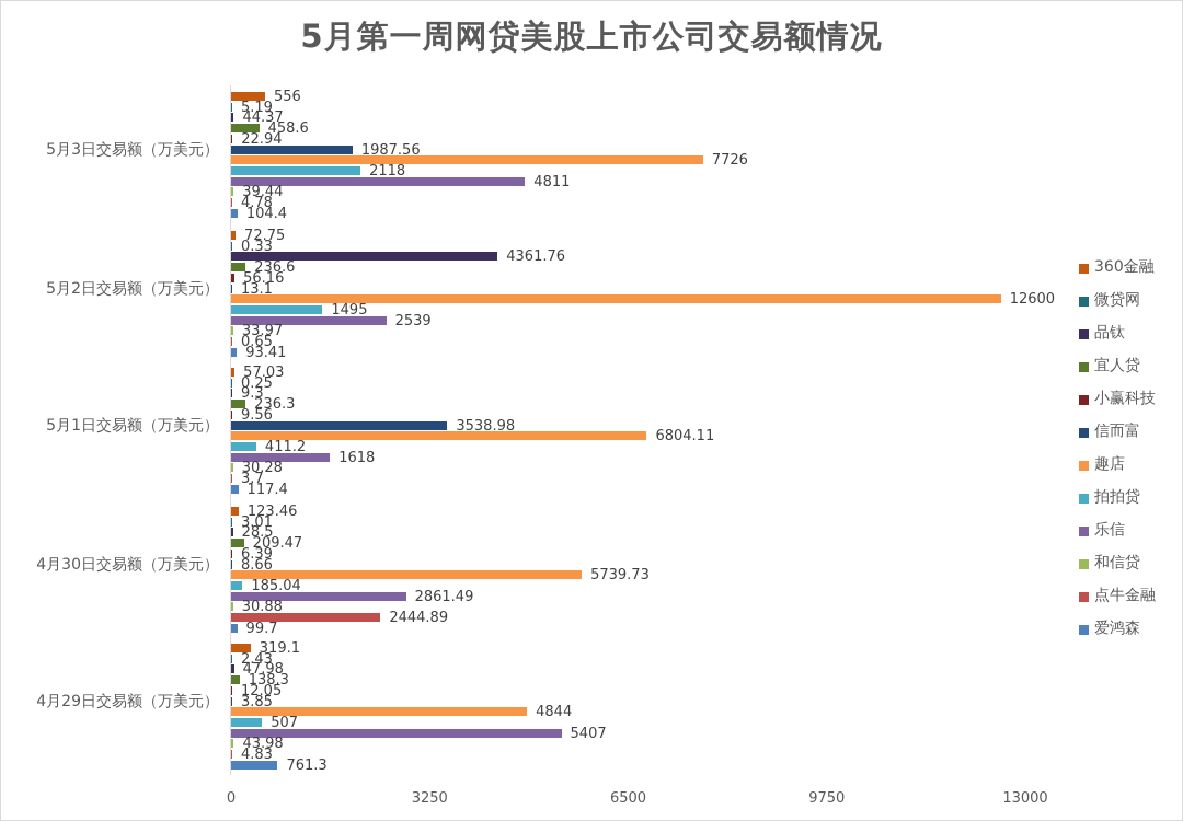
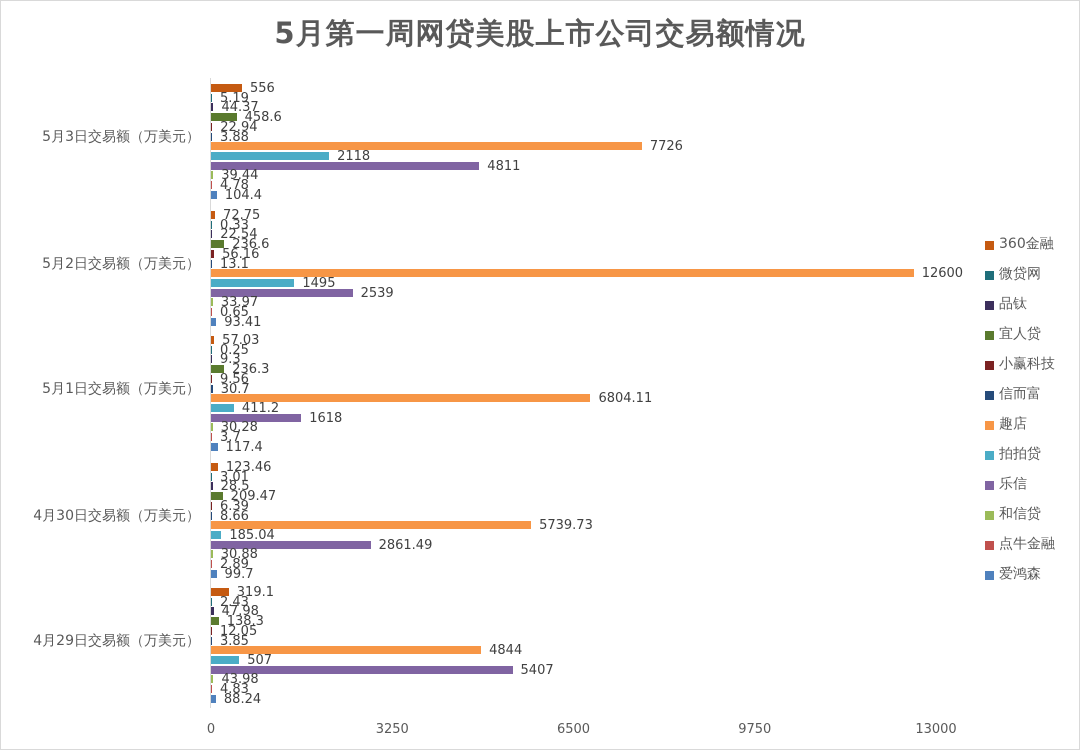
信而富/5月3日交易额（万美元）: 1987.56 -> 3.88
品钛/5月2日交易额（万美元）: 4361.76 -> 22.54
信而富/5月1日交易额（万美元）: 3538.98 -> 30.7
点牛金融/4月30日交易额（万美元）: 2444.89 -> 2.89
爱鸿森/4月29日交易额（万美元）: 761.3 -> 88.24
